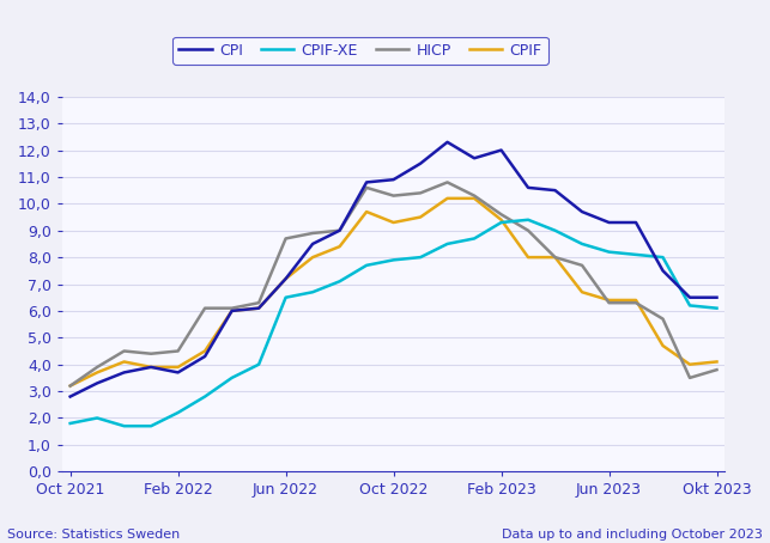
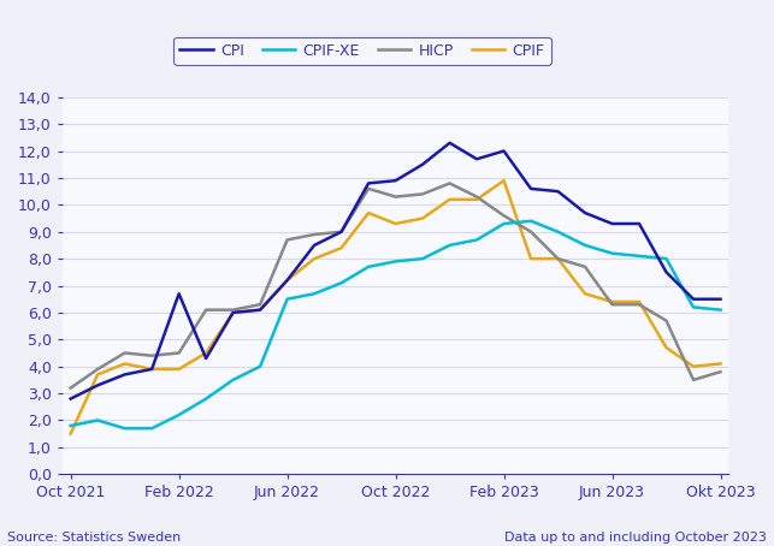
CPIF/Oct 2021: 3,2 -> 1,5
CPI/Feb 2022: 3,7 -> 6,7
CPIF/Feb 2023: 9,4 -> 10,9
